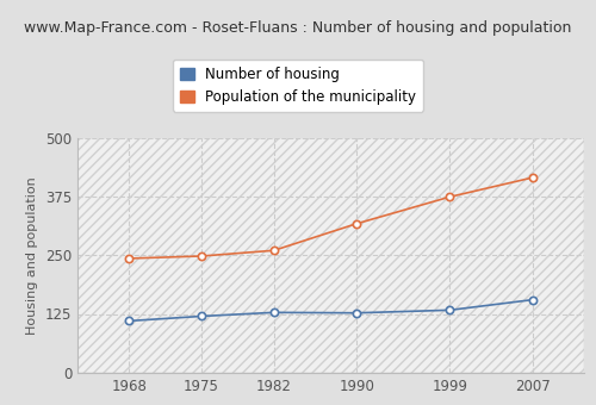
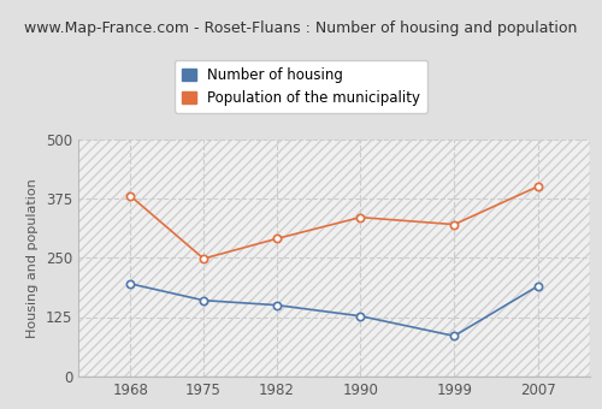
Number of housing/1968: 110 -> 195
Population of the municipality/1968: 243 -> 380
Number of housing/1975: 120 -> 160
Number of housing/1982: 128 -> 150
Population of the municipality/1982: 260 -> 290
Population of the municipality/1990: 317 -> 335
Number of housing/1999: 133 -> 85
Population of the municipality/1999: 374 -> 320
Number of housing/2007: 155 -> 190
Population of the municipality/2007: 415 -> 400
